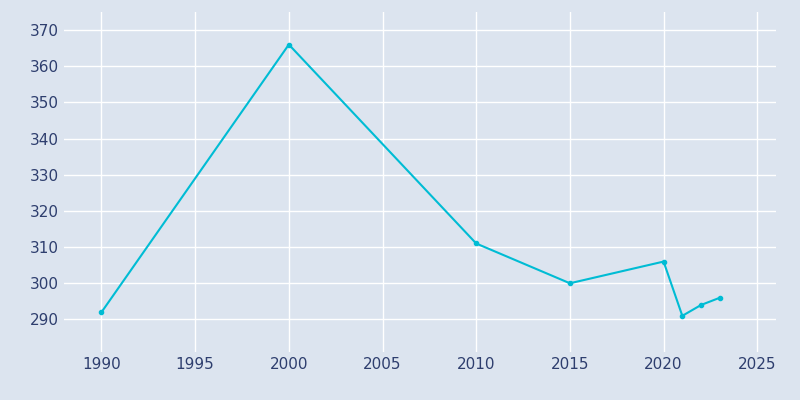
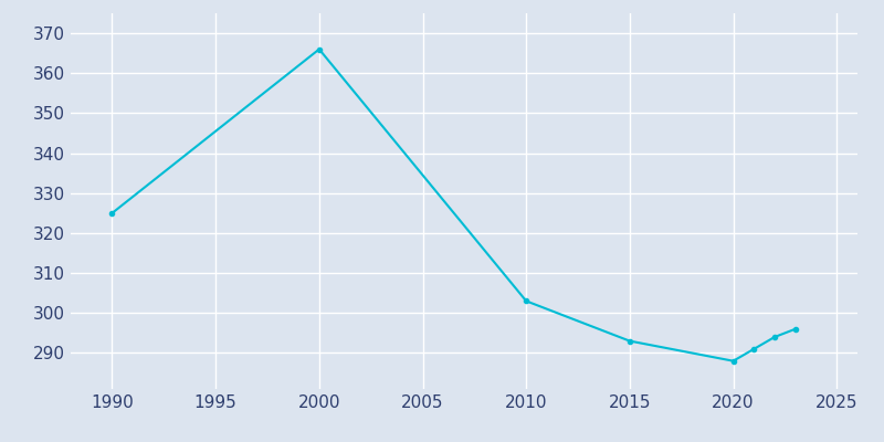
1990: 292 -> 325
2010: 311 -> 303
2015: 300 -> 293
2020: 306 -> 288
